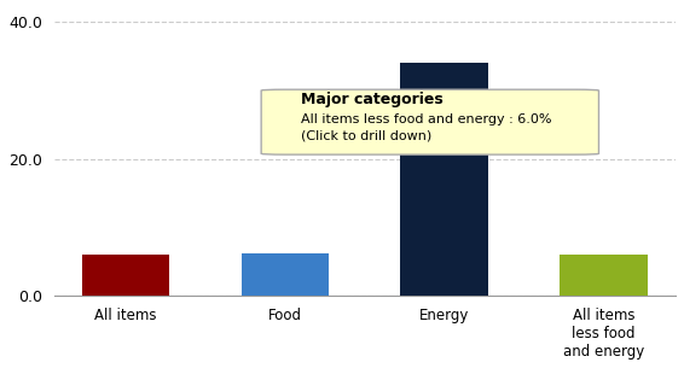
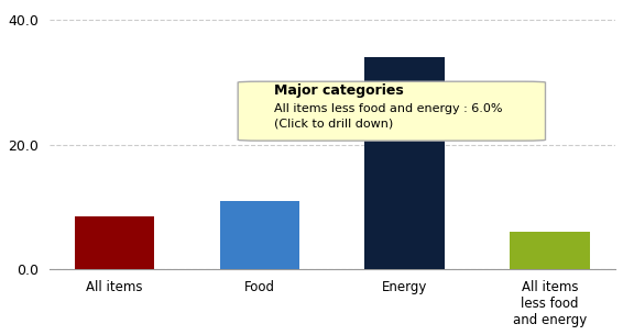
All items: 6.0 -> 8.5
Food: 6.2 -> 11.0
